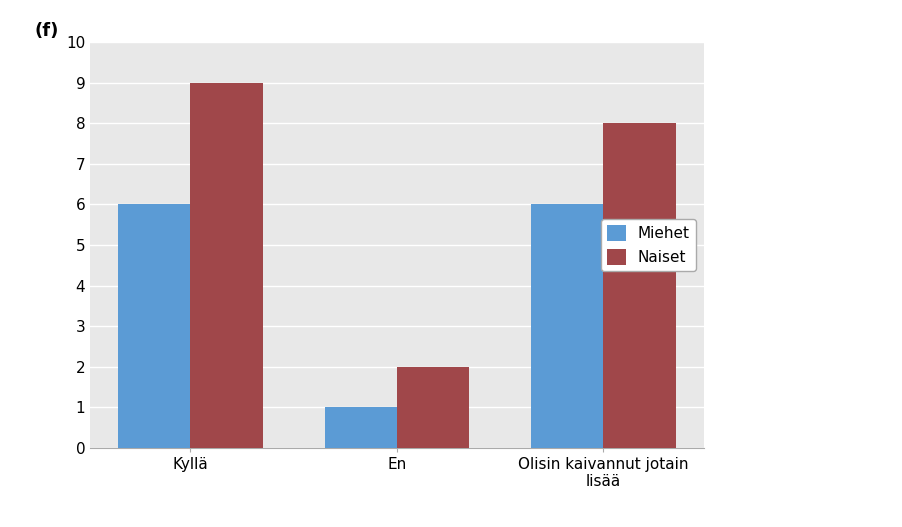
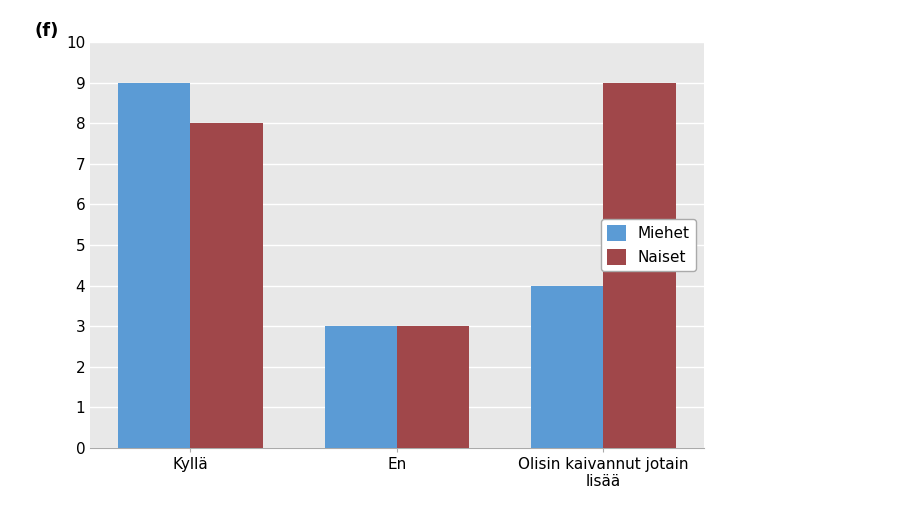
Miehet/Kyllä: 6 -> 9
Naiset/Kyllä: 9 -> 8
Miehet/En: 1 -> 3
Naiset/En: 2 -> 3
Miehet/Olisin kaivannut jotain lisää: 6 -> 4
Naiset/Olisin kaivannut jotain lisää: 8 -> 9
